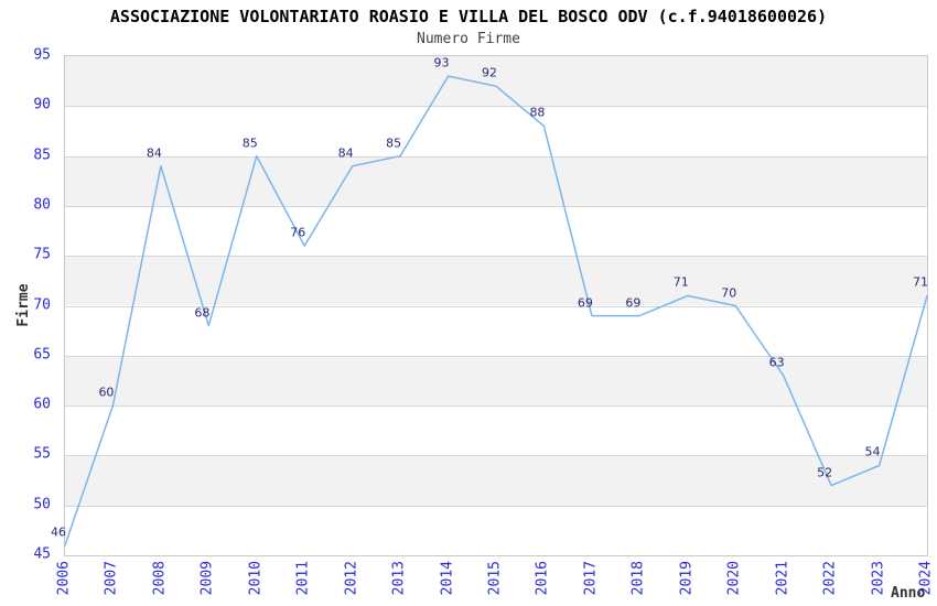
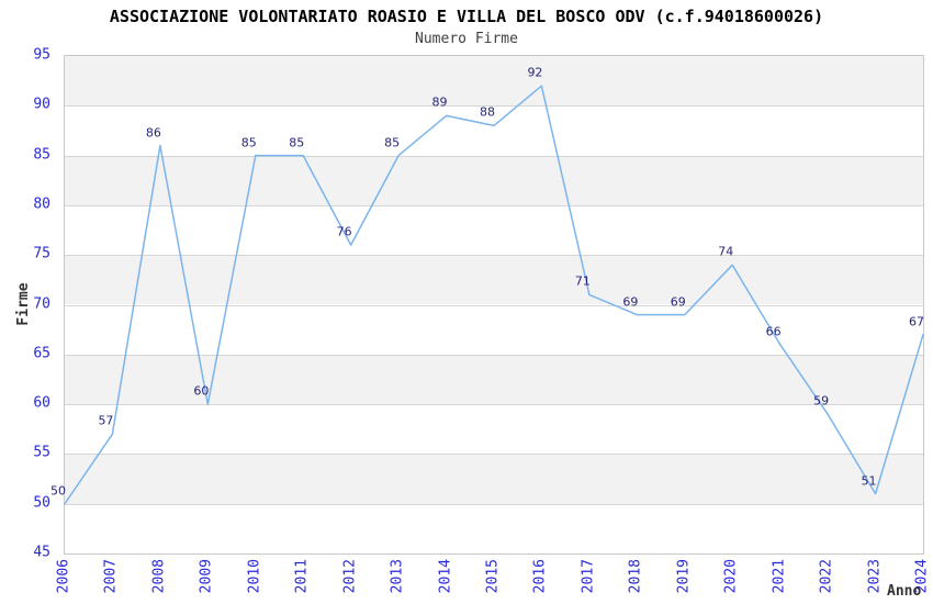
2006: 46 -> 50
2007: 60 -> 57
2008: 84 -> 86
2009: 68 -> 60
2011: 76 -> 85
2012: 84 -> 76
2014: 93 -> 89
2015: 92 -> 88
2016: 88 -> 92
2017: 69 -> 71
2019: 71 -> 69
2020: 70 -> 74
2021: 63 -> 66
2022: 52 -> 59
2023: 54 -> 51
2024: 71 -> 67
